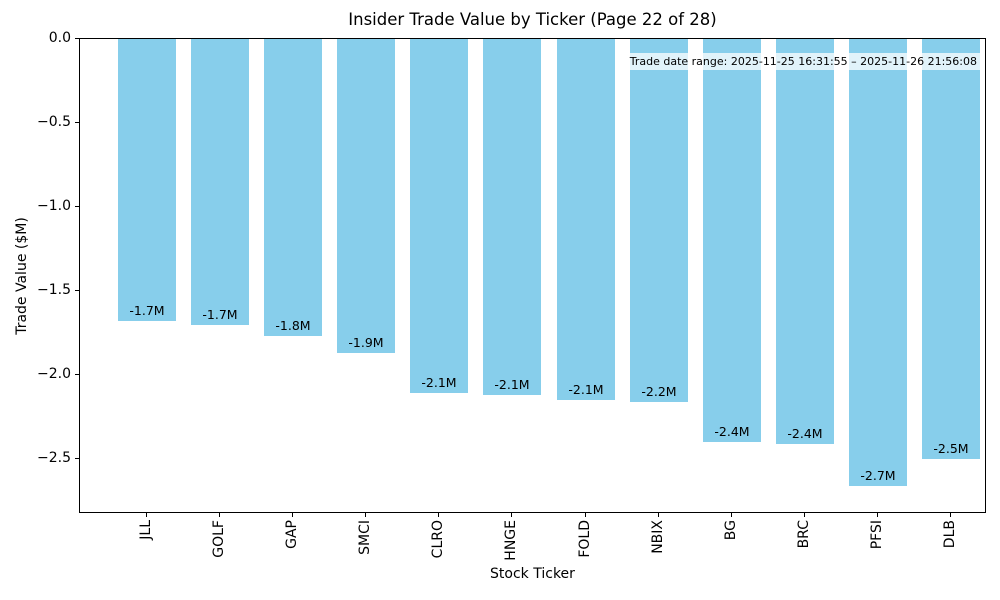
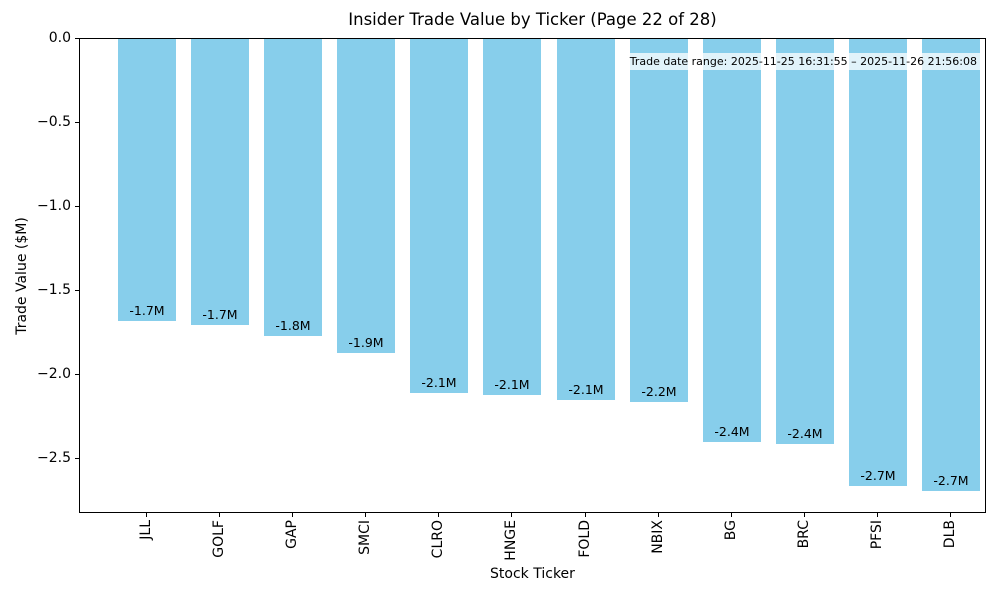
DLB: -2.5M -> -2.7M
